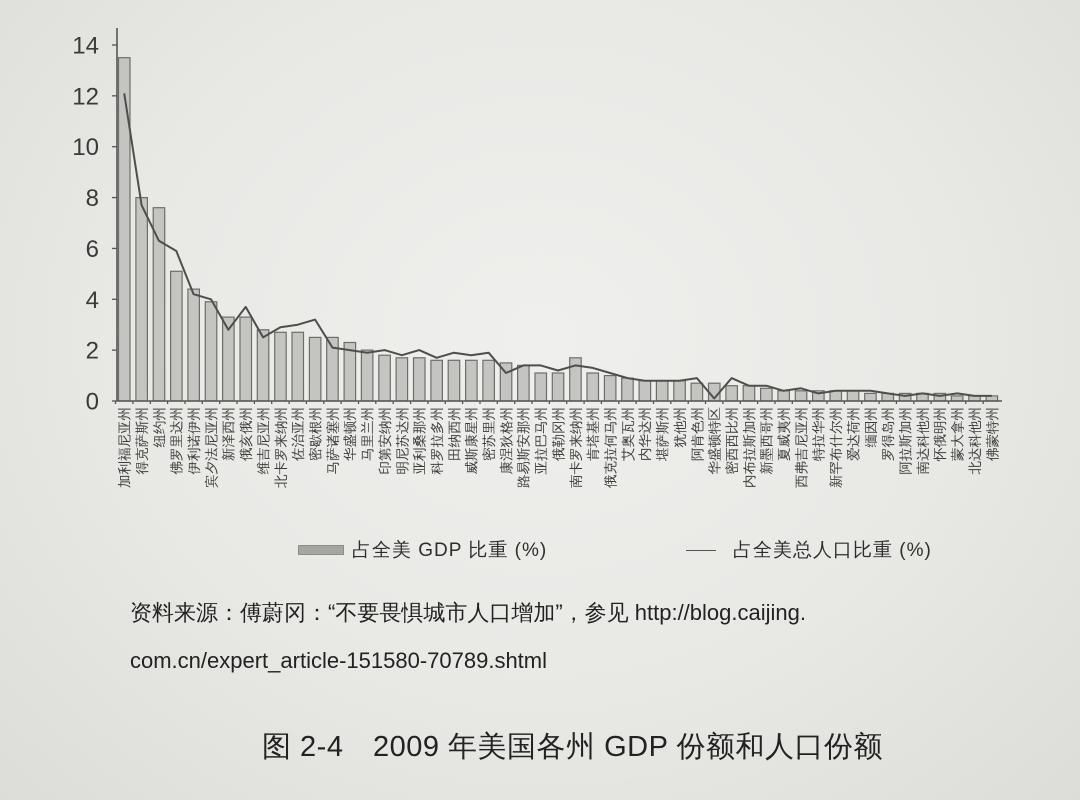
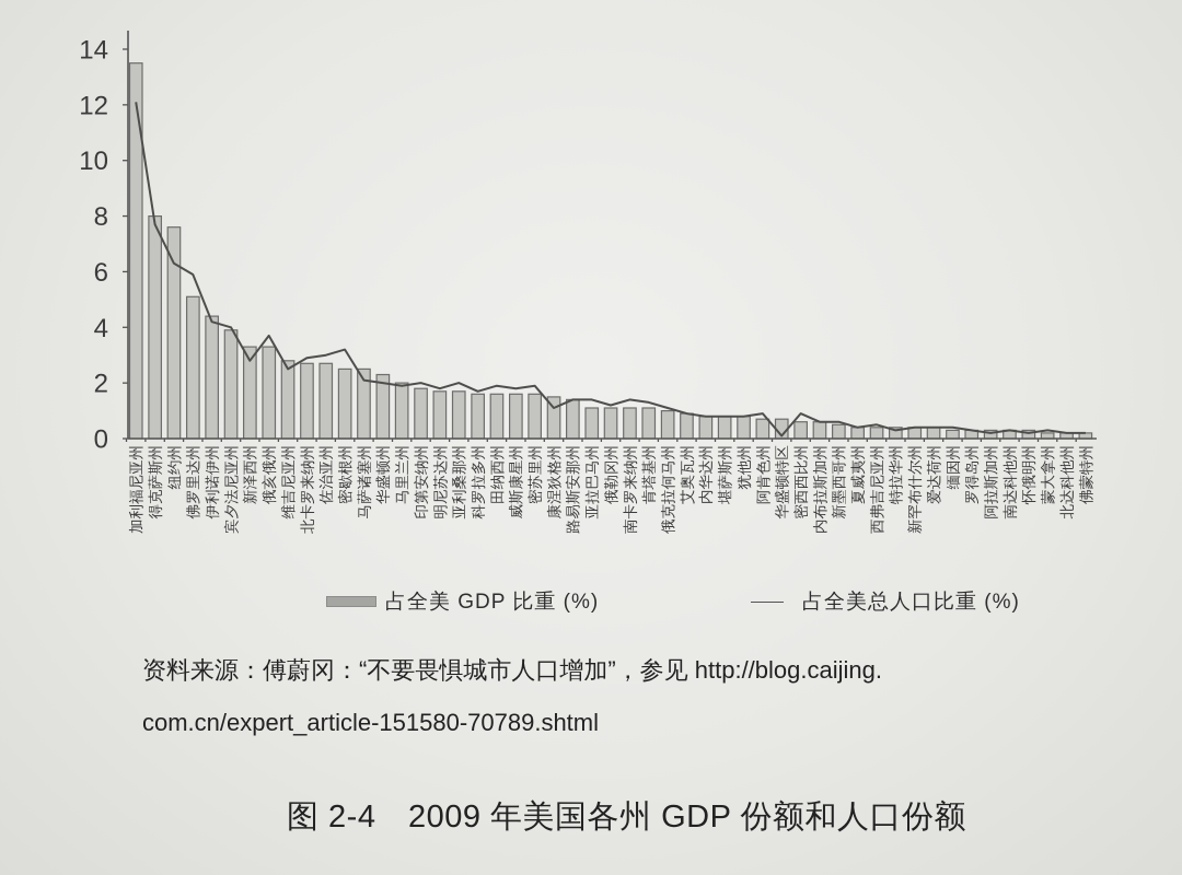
占全美 GDP 比重 (%)/南卡罗来纳州: 1.7 -> 1.1
